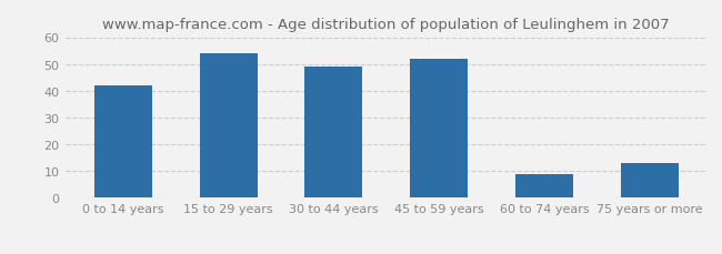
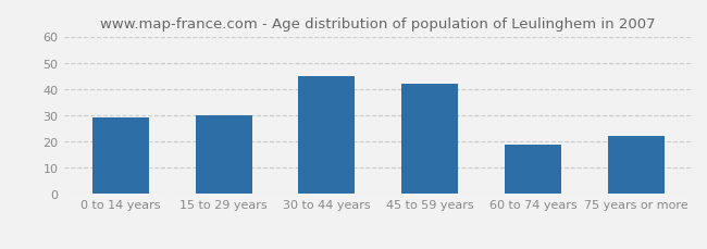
0 to 14 years: 42 -> 29
15 to 29 years: 54 -> 30
30 to 44 years: 49 -> 45
45 to 59 years: 52 -> 42
60 to 74 years: 9 -> 19
75 years or more: 13 -> 22
